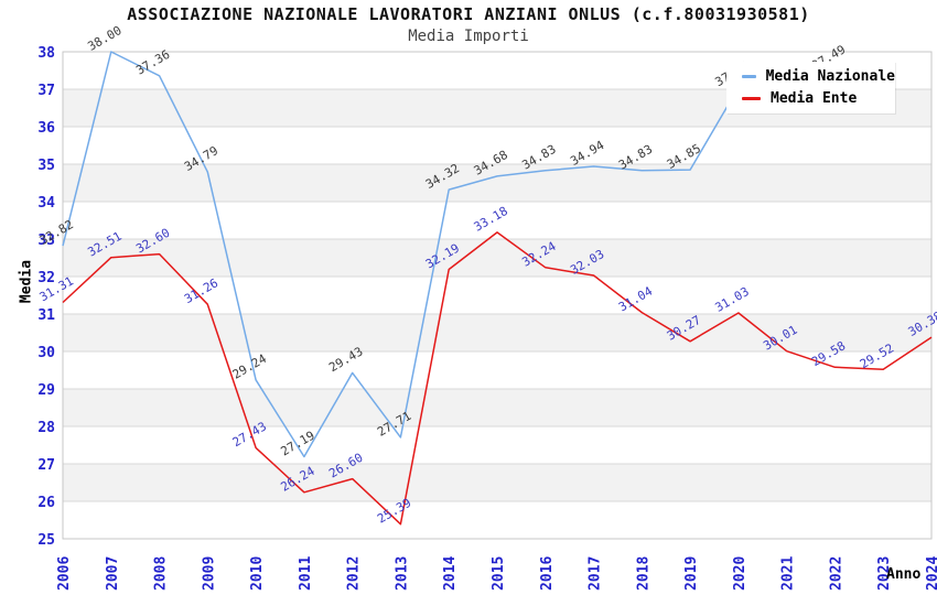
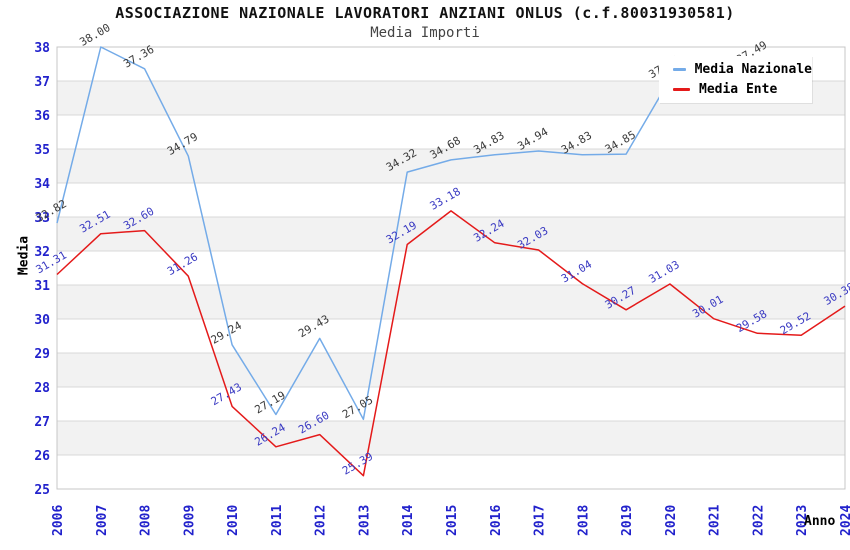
Media Nazionale/2013: 27.71 -> 27.05
